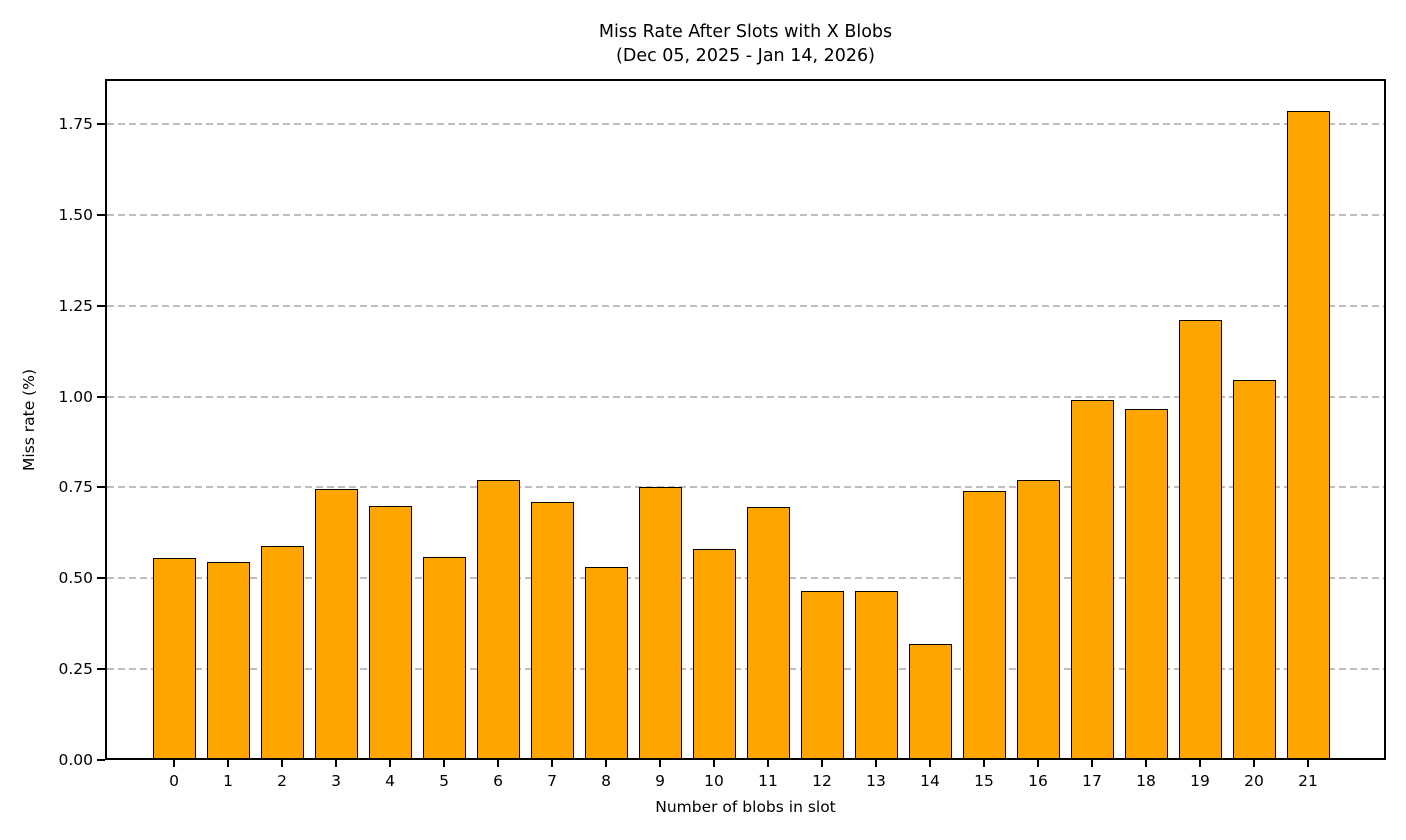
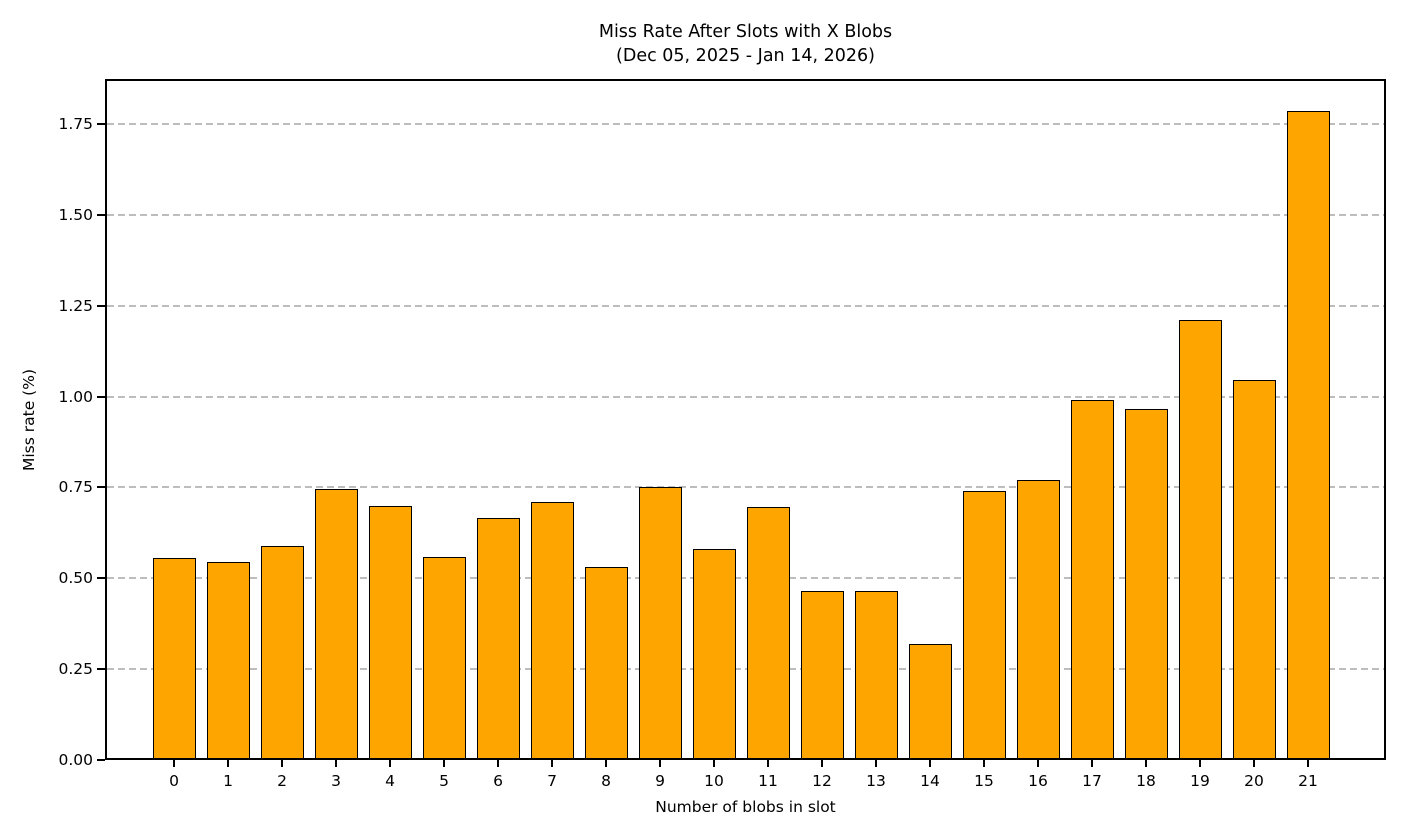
6: 0.77 -> 0.67
